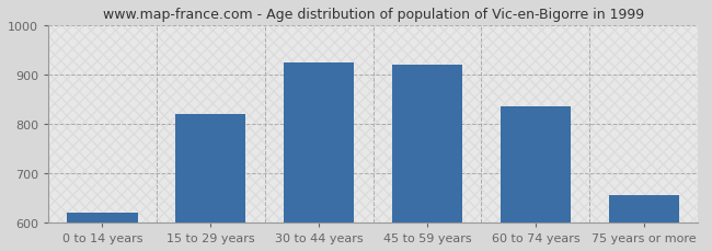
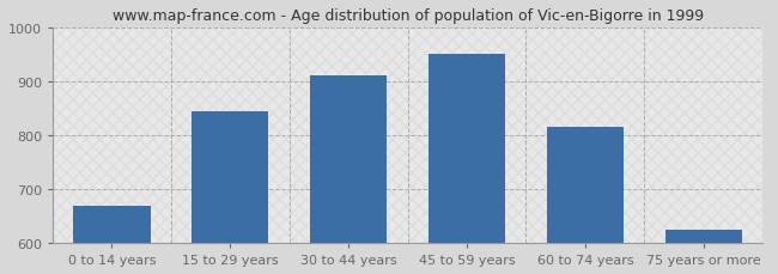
0 to 14 years: 620 -> 670
15 to 29 years: 820 -> 845
30 to 44 years: 925 -> 910
45 to 59 years: 920 -> 950
60 to 74 years: 835 -> 815
75 years or more: 655 -> 625
